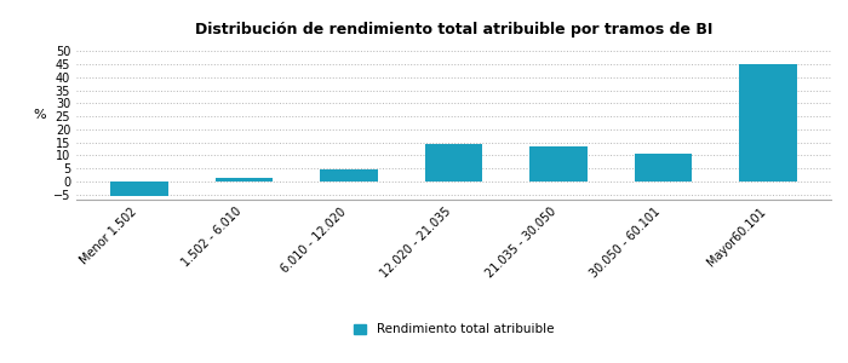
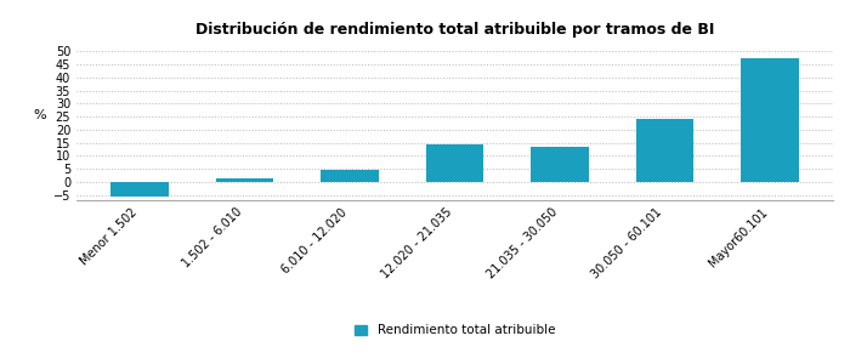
30.050 - 60.101: 10.5 -> 24.0
Mayor60.101: 45.0 -> 47.5
